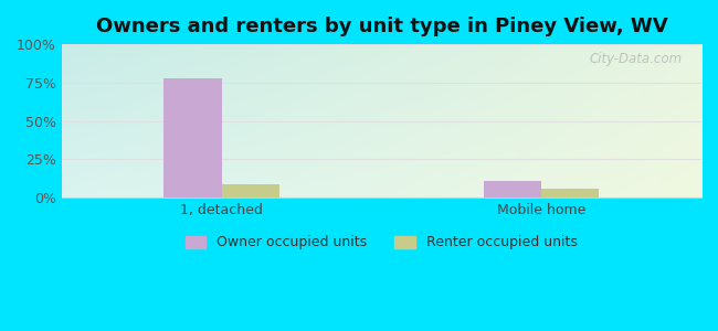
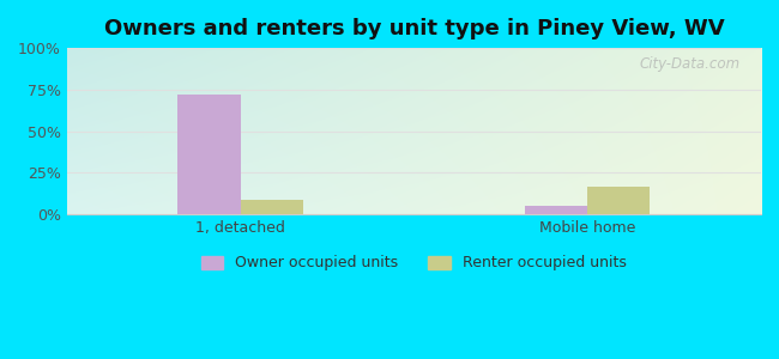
Owner occupied units/1, detached: 78% -> 72%
Owner occupied units/Mobile home: 11% -> 5%
Renter occupied units/Mobile home: 6% -> 17%
